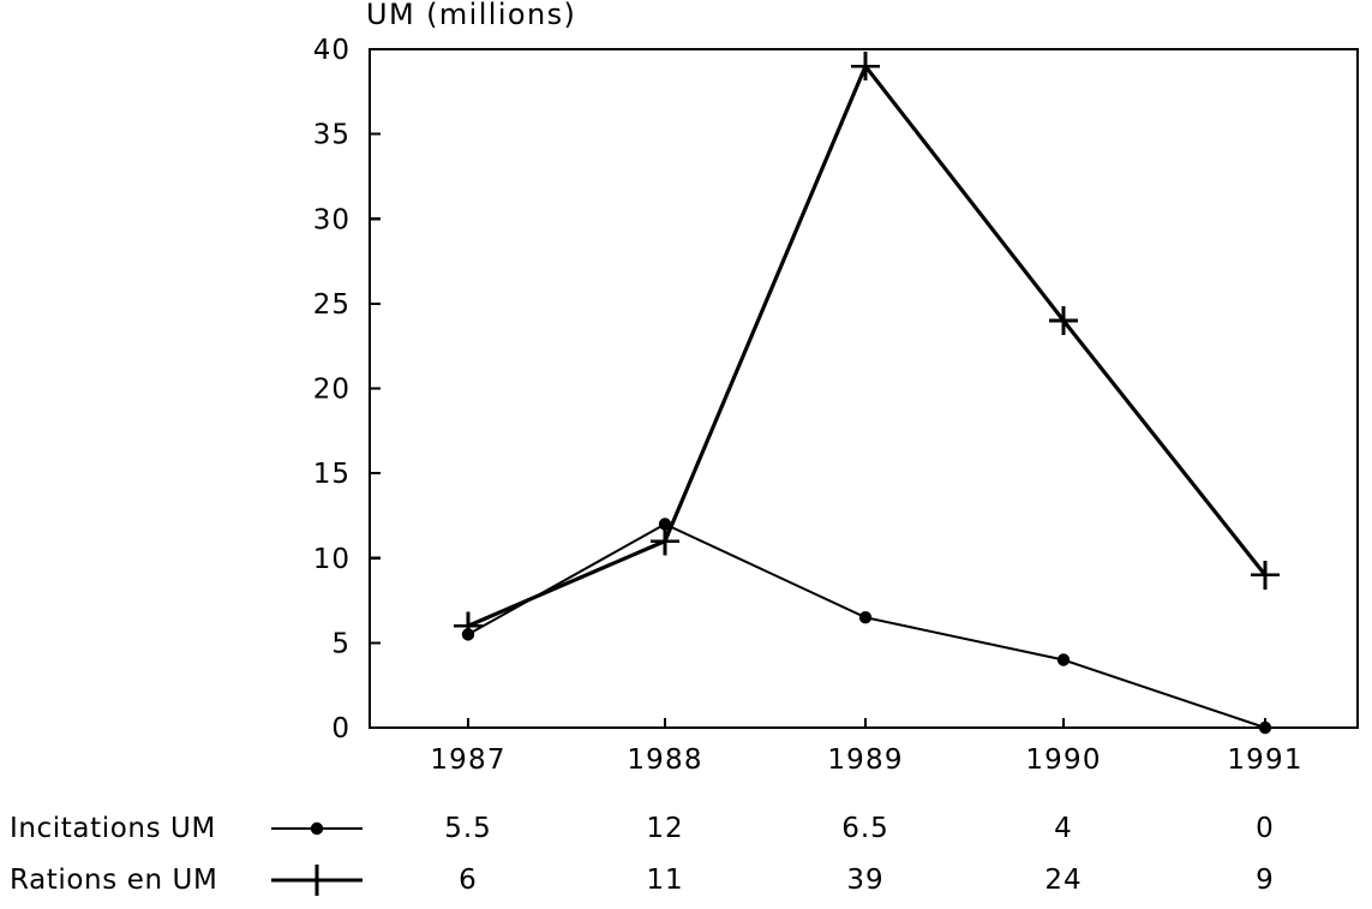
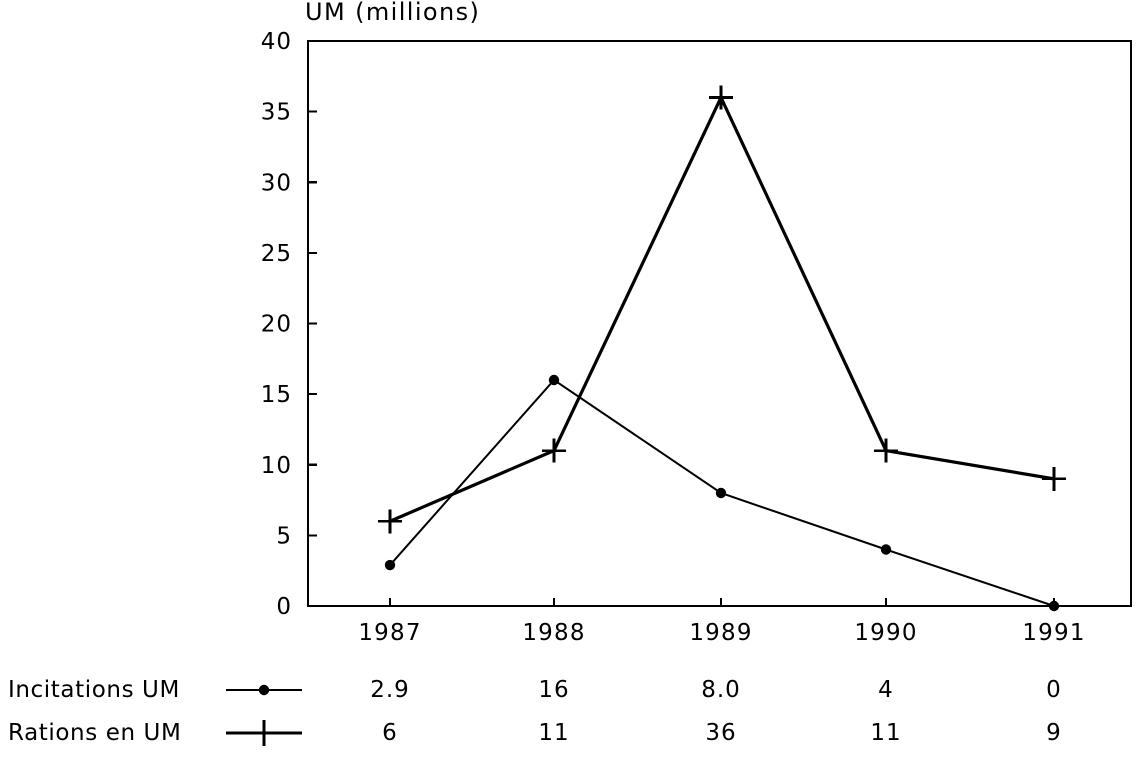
Incitations UM/1987: 5.5 -> 2.9
Incitations UM/1988: 12 -> 16
Incitations UM/1989: 6.5 -> 8.0
Rations en UM/1989: 39 -> 36
Rations en UM/1990: 24 -> 11
